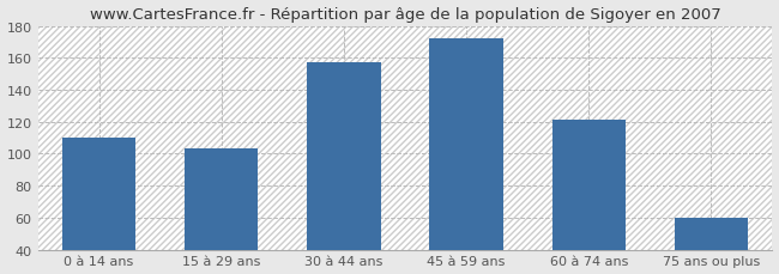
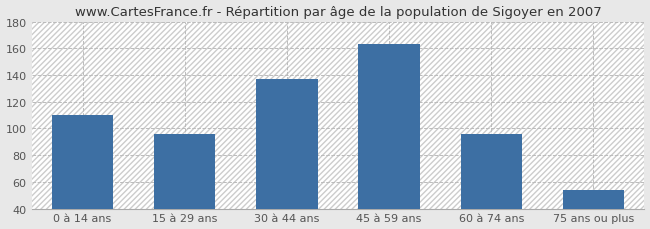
15 à 29 ans: 103 -> 96
30 à 44 ans: 157 -> 137
45 à 59 ans: 172 -> 163
60 à 74 ans: 121 -> 96
75 ans ou plus: 60 -> 54
